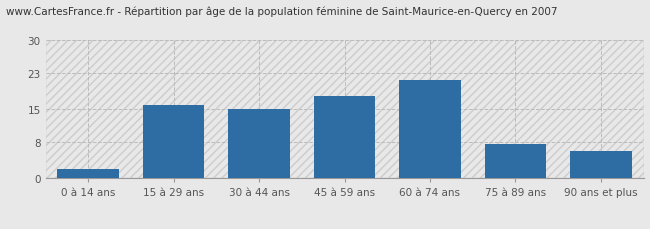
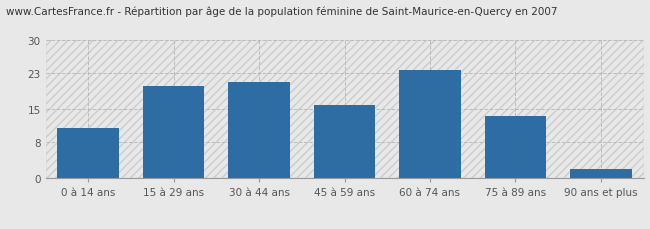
0 à 14 ans: 2.0 -> 11.0
15 à 29 ans: 16.0 -> 20.0
30 à 44 ans: 15.0 -> 21.0
45 à 59 ans: 18.0 -> 16.0
60 à 74 ans: 21.5 -> 23.5
75 à 89 ans: 7.5 -> 13.5
90 ans et plus: 6.0 -> 2.0
